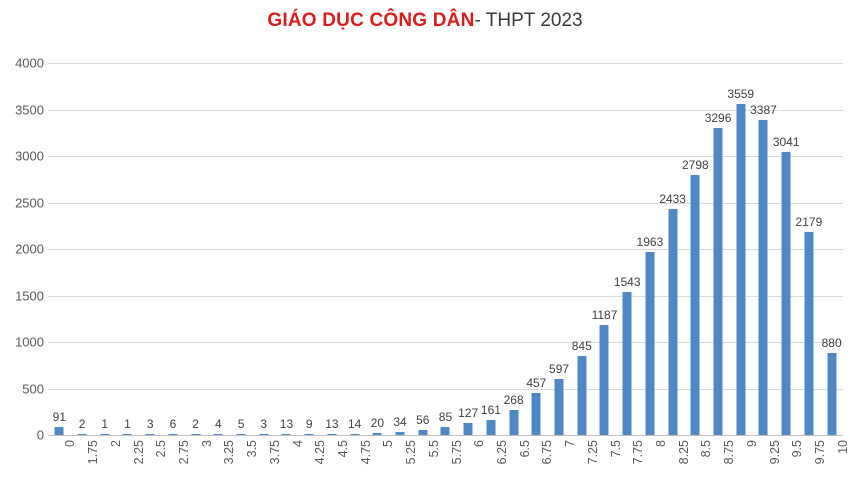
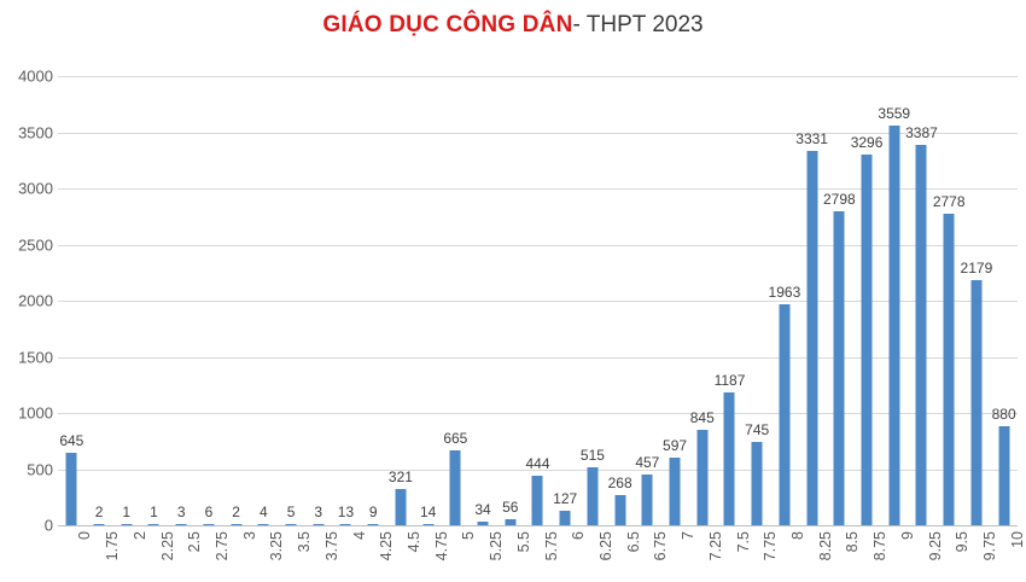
0: 91 -> 645
4.5: 13 -> 321
5: 20 -> 665
5.75: 85 -> 444
6.25: 161 -> 515
7.75: 1543 -> 745
8.25: 2433 -> 3331
9.5: 3041 -> 2778
